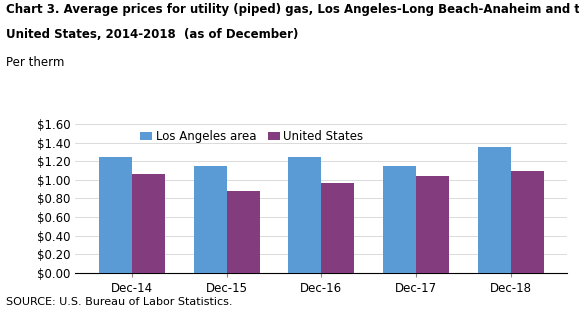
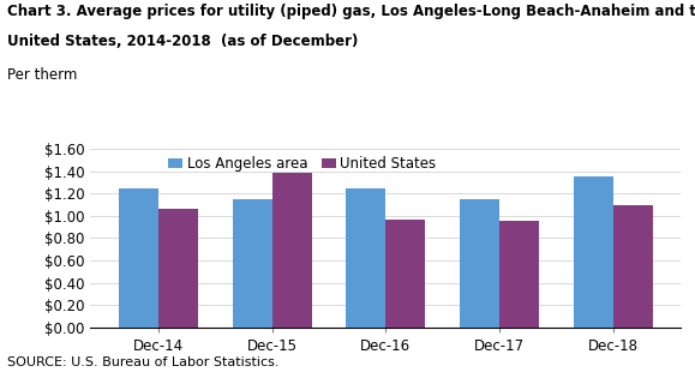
United States/Dec-15: $0.88 -> $1.38
United States/Dec-17: $1.04 -> $0.96
